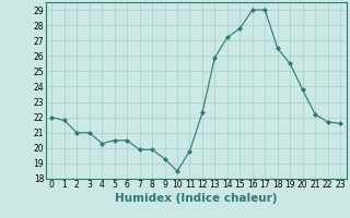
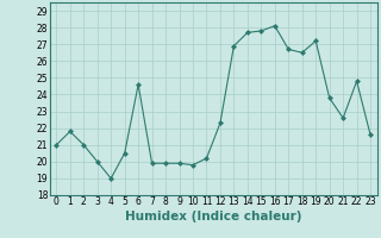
0: 22.0 -> 21.0
3: 21.0 -> 20.0
4: 20.3 -> 19.0
6: 20.5 -> 24.6
9: 19.3 -> 19.9
10: 18.5 -> 19.8
11: 19.8 -> 20.2
13: 25.9 -> 26.9
14: 27.2 -> 27.7
16: 29.0 -> 28.1
17: 29.0 -> 26.7
19: 25.5 -> 27.2
21: 22.2 -> 22.6
22: 21.7 -> 24.8
